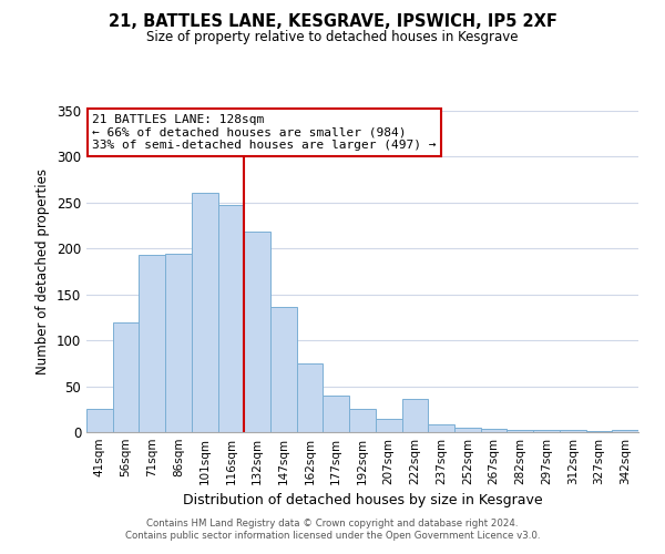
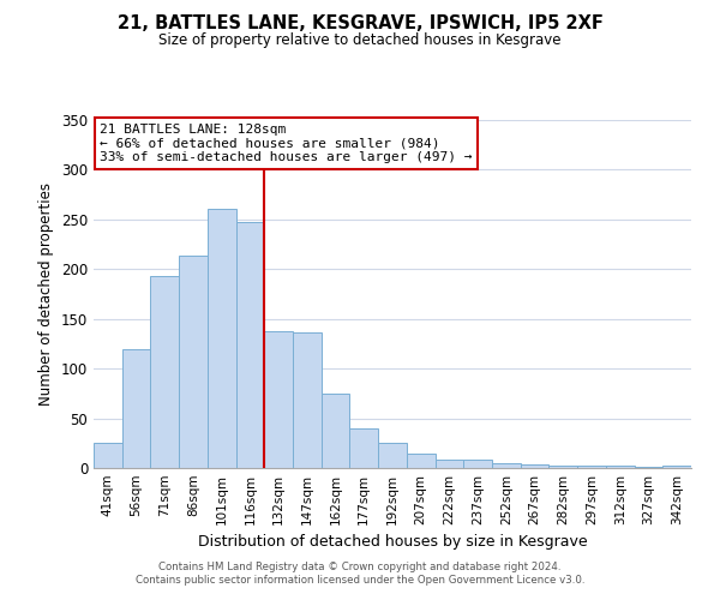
86sqm: 194 -> 214
132sqm: 218 -> 137
222sqm: 36 -> 8
